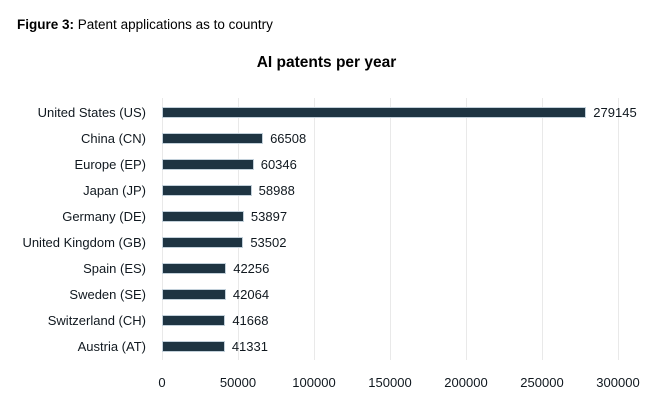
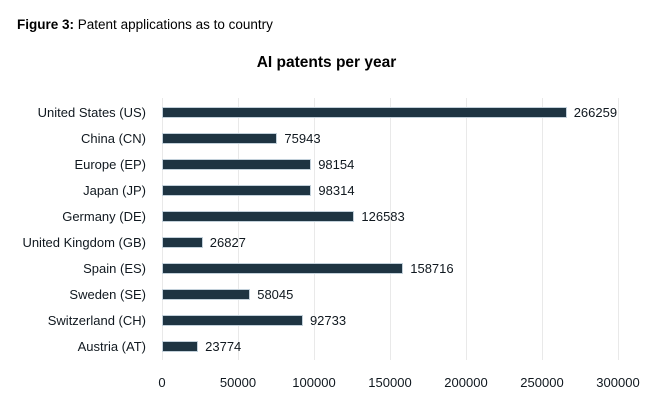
United States (US): 279145 -> 266259
China (CN): 66508 -> 75943
Europe (EP): 60346 -> 98154
Japan (JP): 58988 -> 98314
Germany (DE): 53897 -> 126583
United Kingdom (GB): 53502 -> 26827
Spain (ES): 42256 -> 158716
Sweden (SE): 42064 -> 58045
Switzerland (CH): 41668 -> 92733
Austria (AT): 41331 -> 23774
